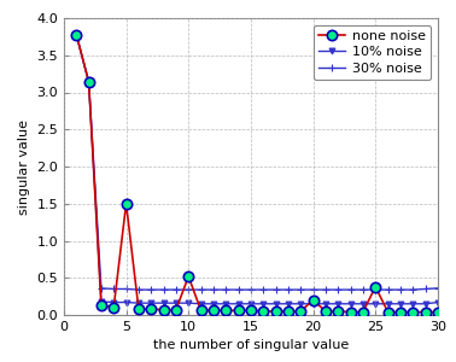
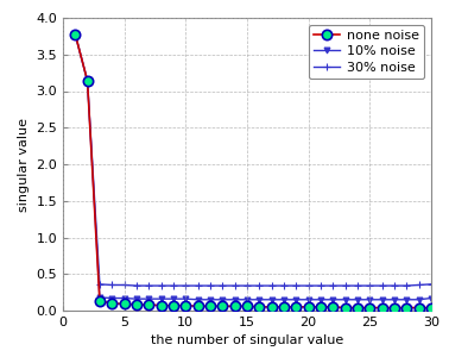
none noise/5: 1.50 -> 0.09
none noise/10: 0.52 -> 0.07
none noise/20: 0.20 -> 0.05
none noise/25: 0.38 -> 0.04
